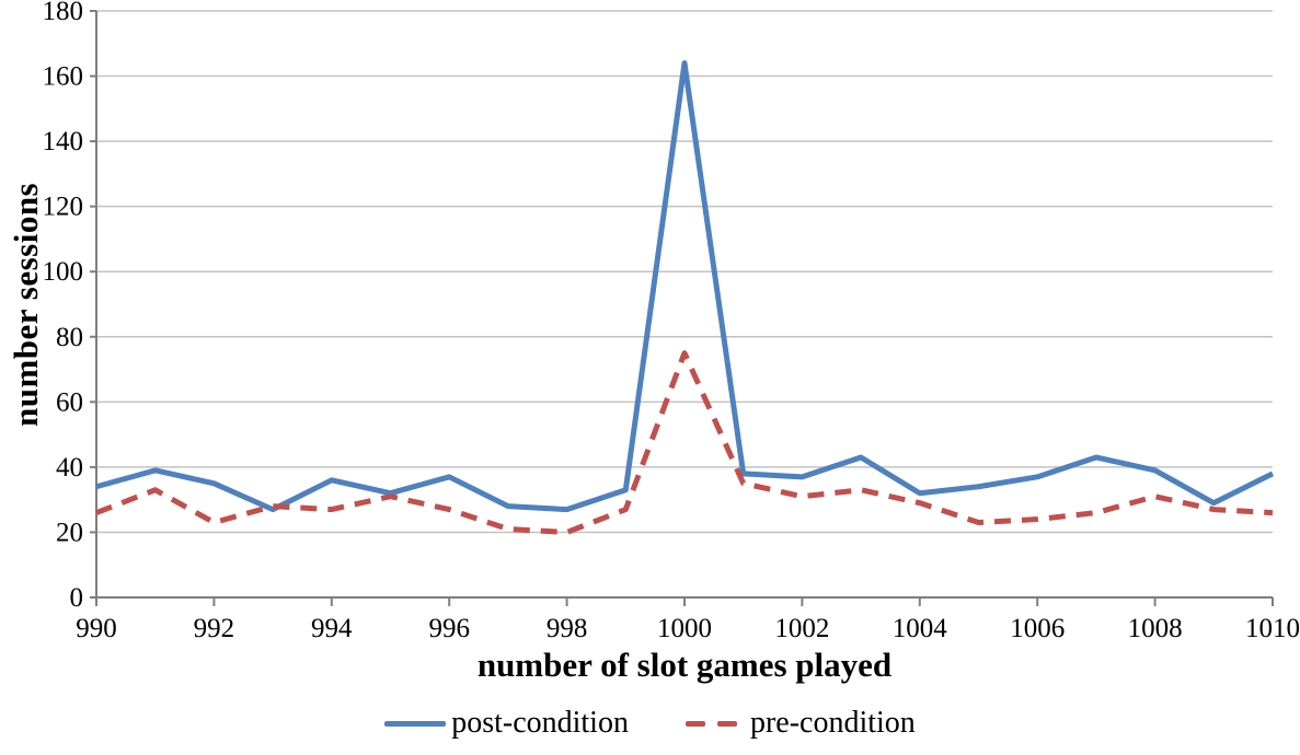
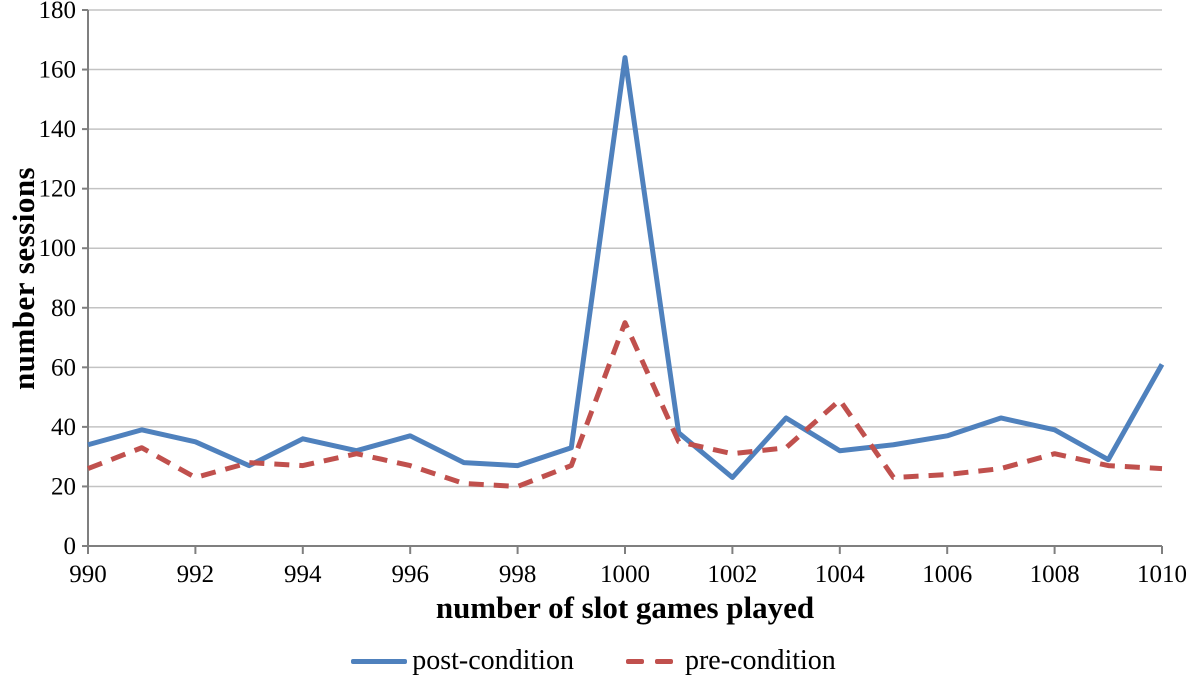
post-condition/1002: 37 -> 23
pre-condition/1004: 29 -> 49
post-condition/1010: 38 -> 61
